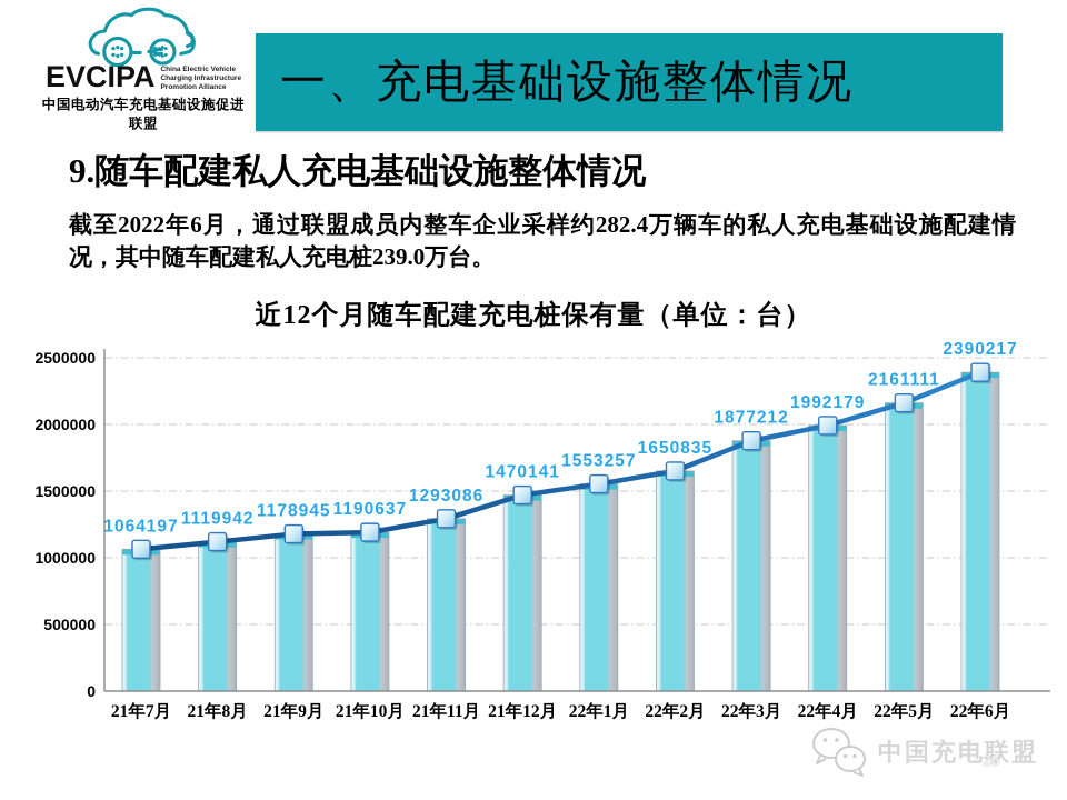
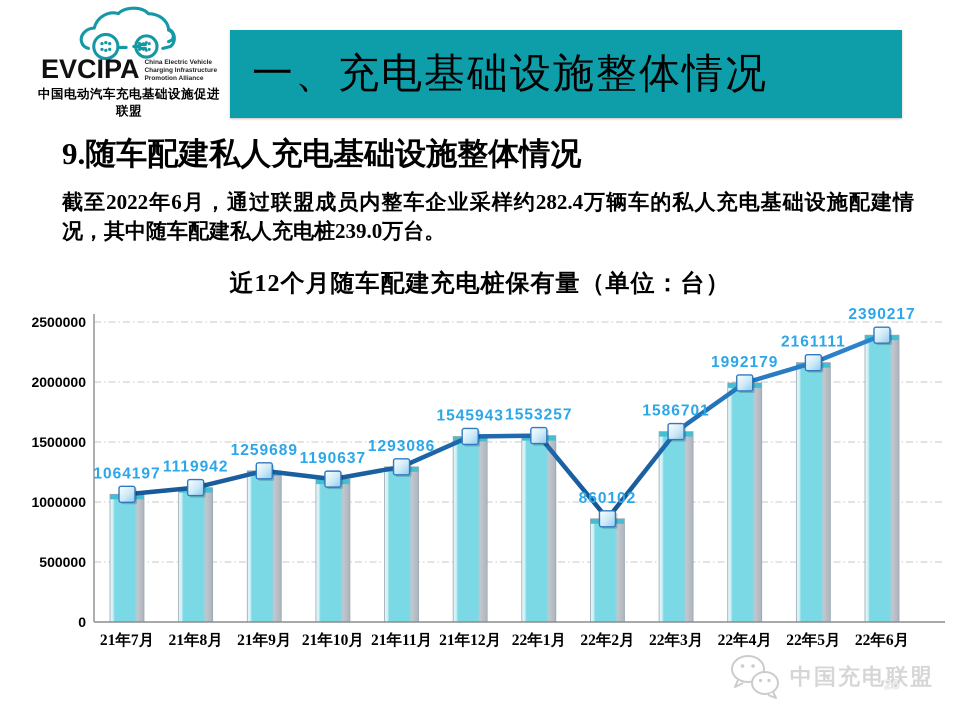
21年9月: 1178945 -> 1259689
21年12月: 1470141 -> 1545943
22年2月: 1650835 -> 860102
22年3月: 1877212 -> 1586701
